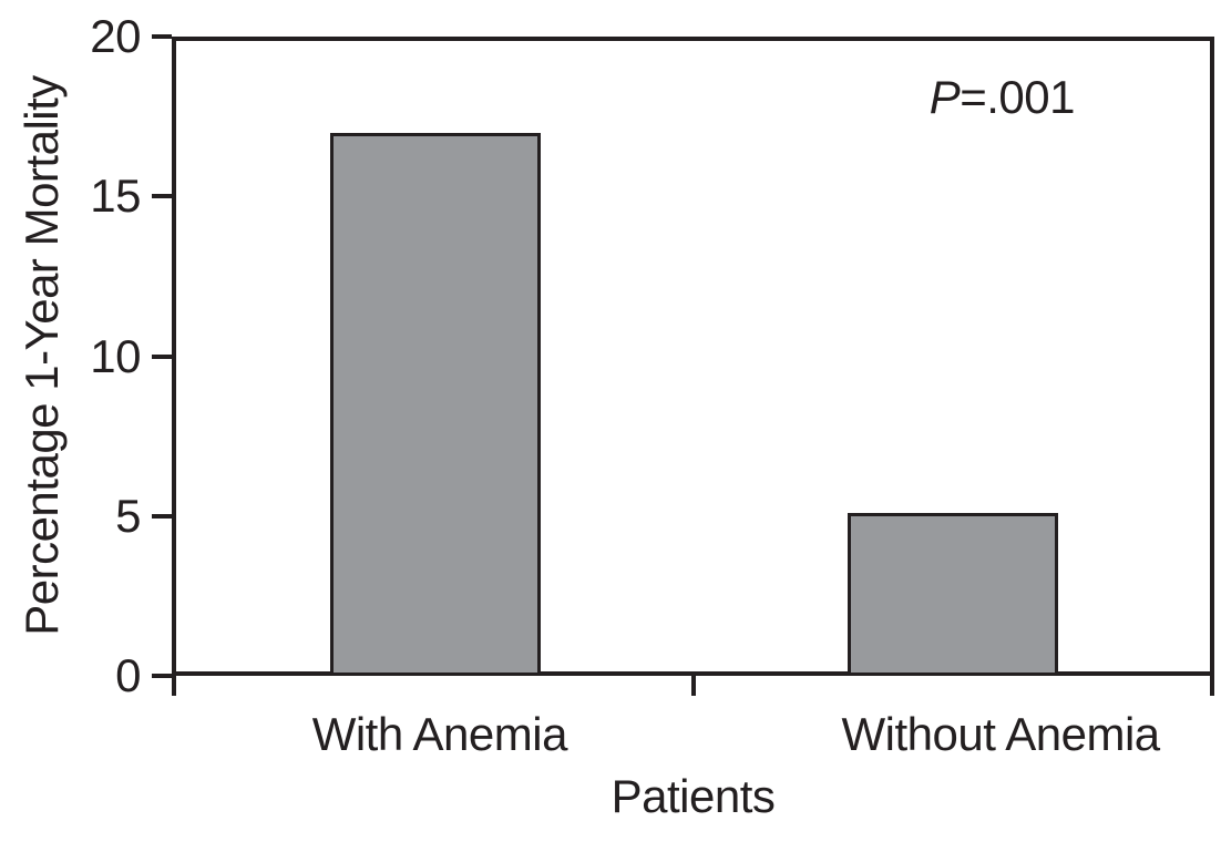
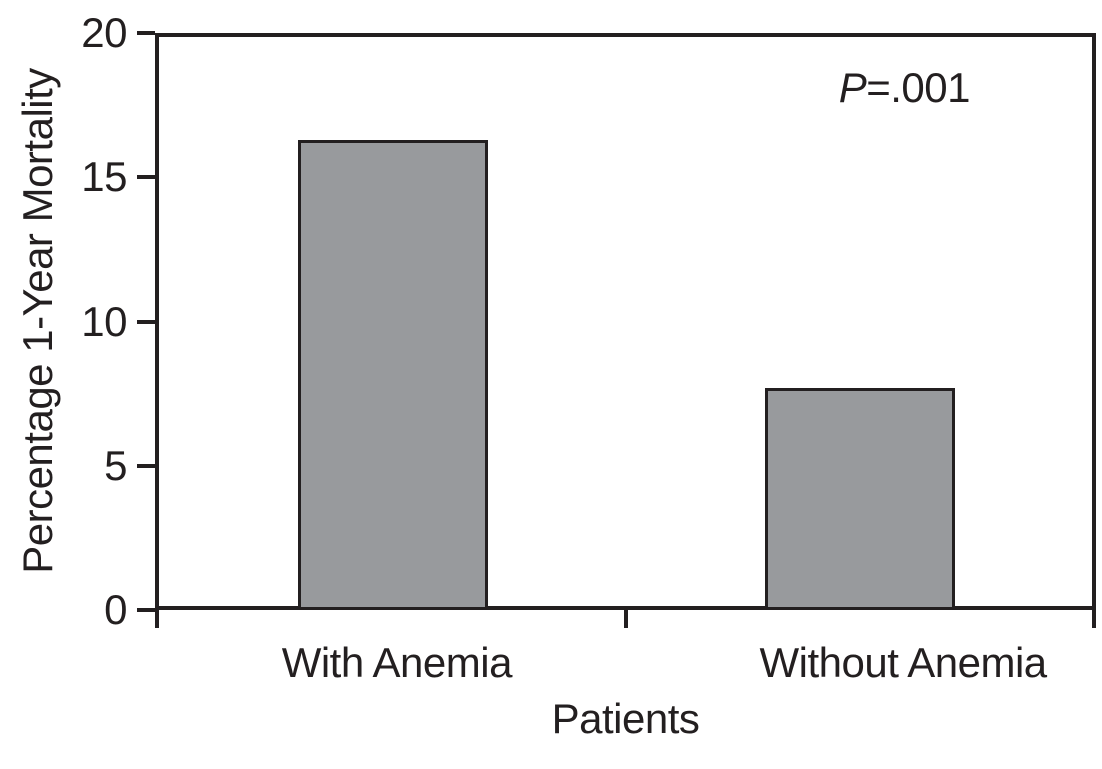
With Anemia: 17.0 -> 16.3
Without Anemia: 5.1 -> 7.7
